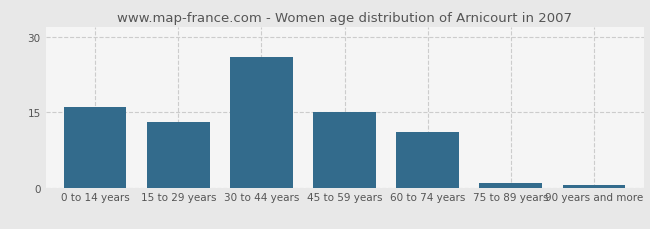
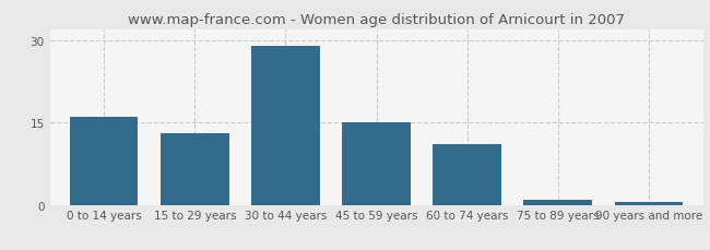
30 to 44 years: 26.0 -> 29.0
